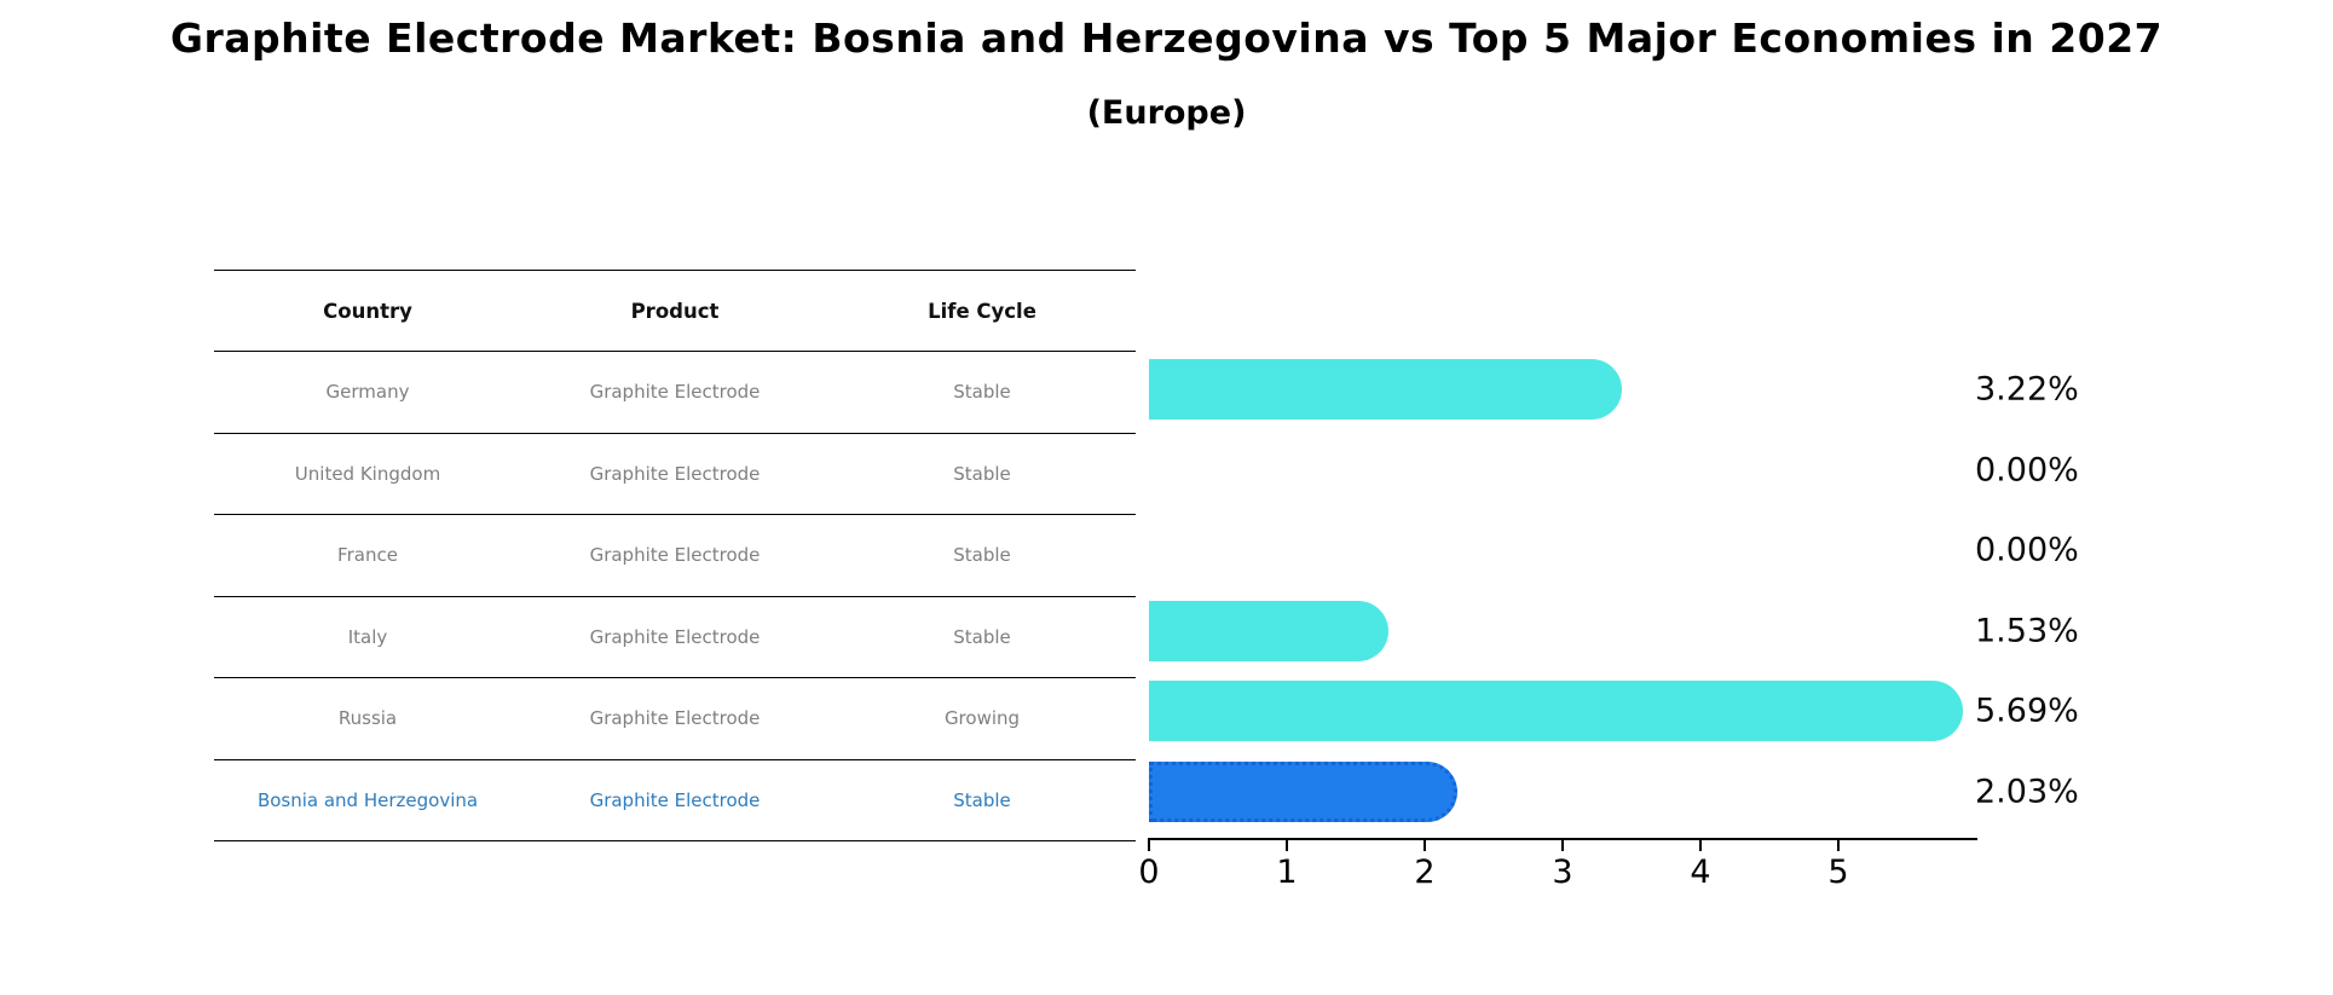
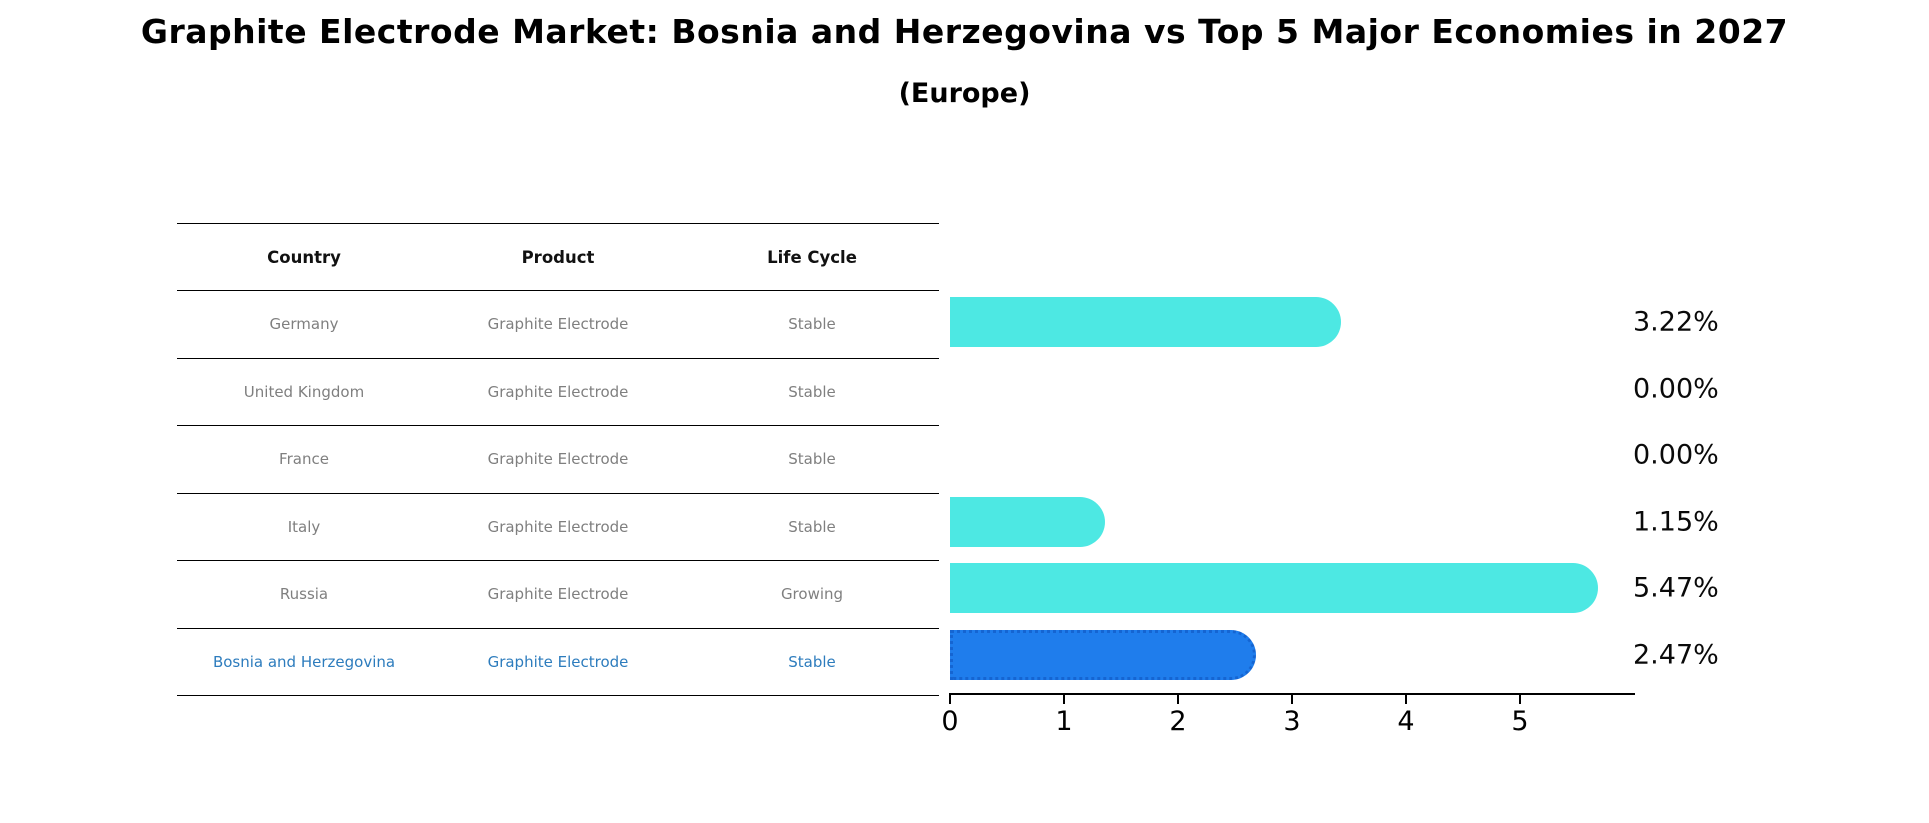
Italy: 1.53% -> 1.15%
Russia: 5.69% -> 5.47%
Bosnia and Herzegovina: 2.03% -> 2.47%
